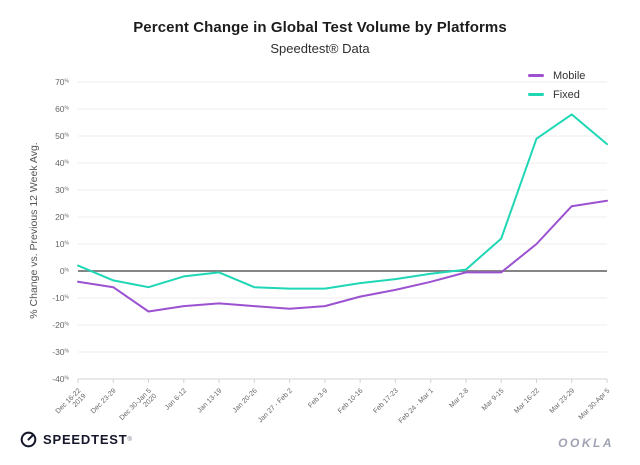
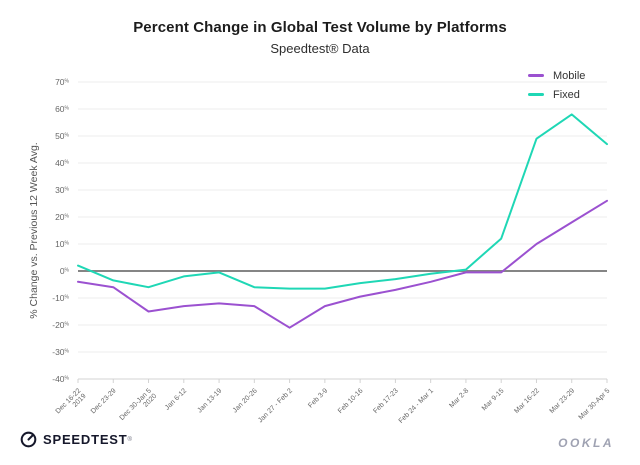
Mobile/Jan 27 - Feb 2: -14 -> -21
Mobile/Mar 23-29: 24 -> 18
